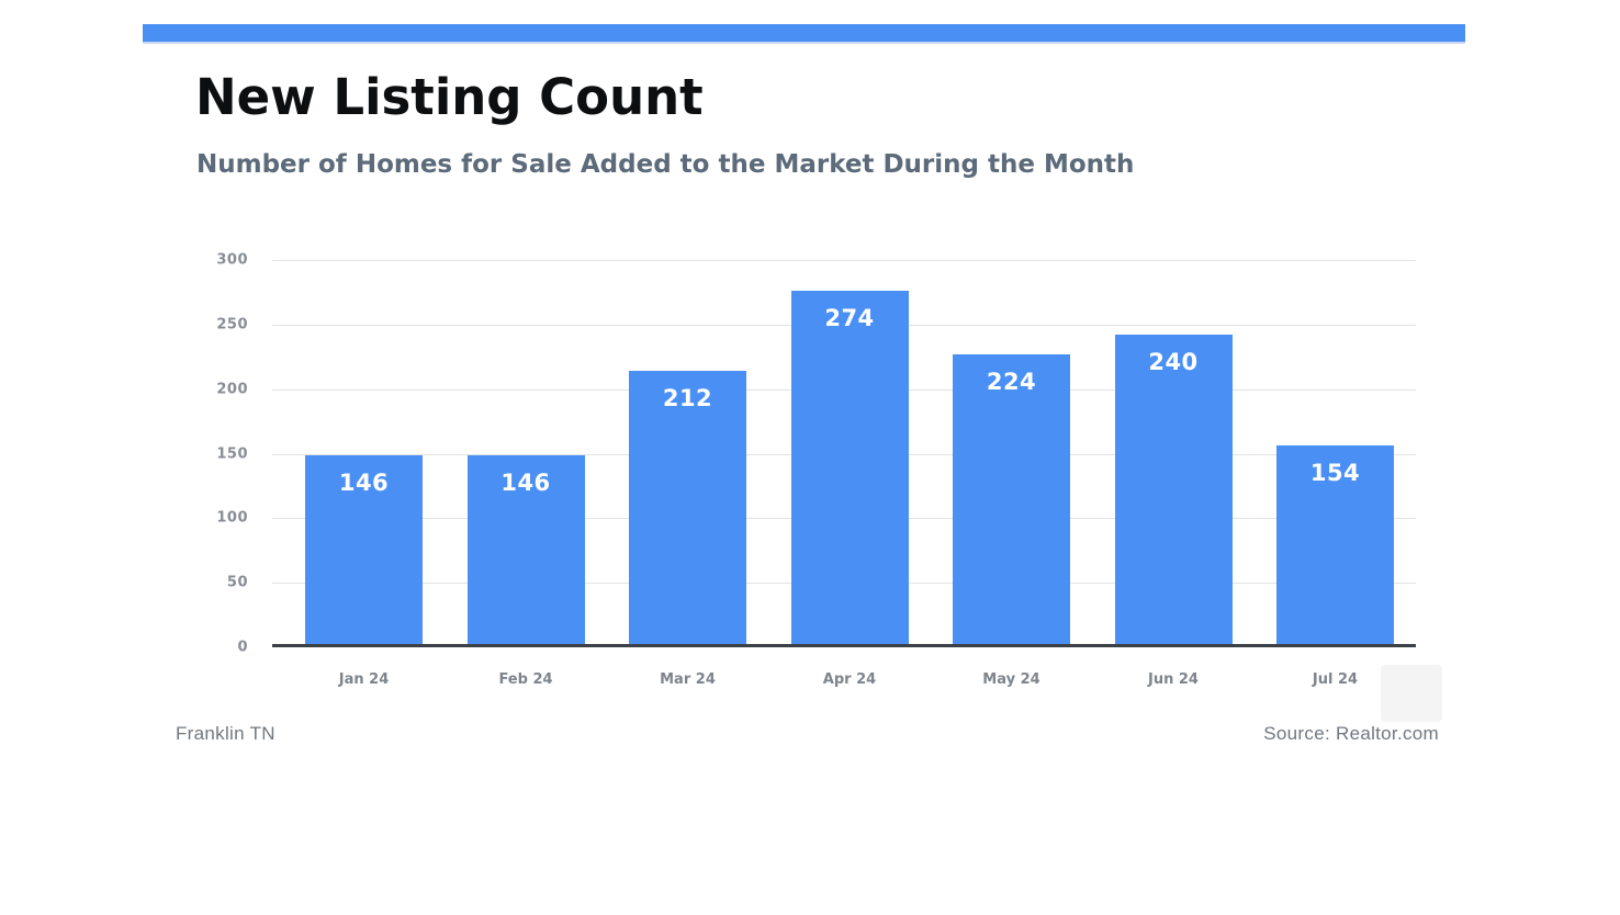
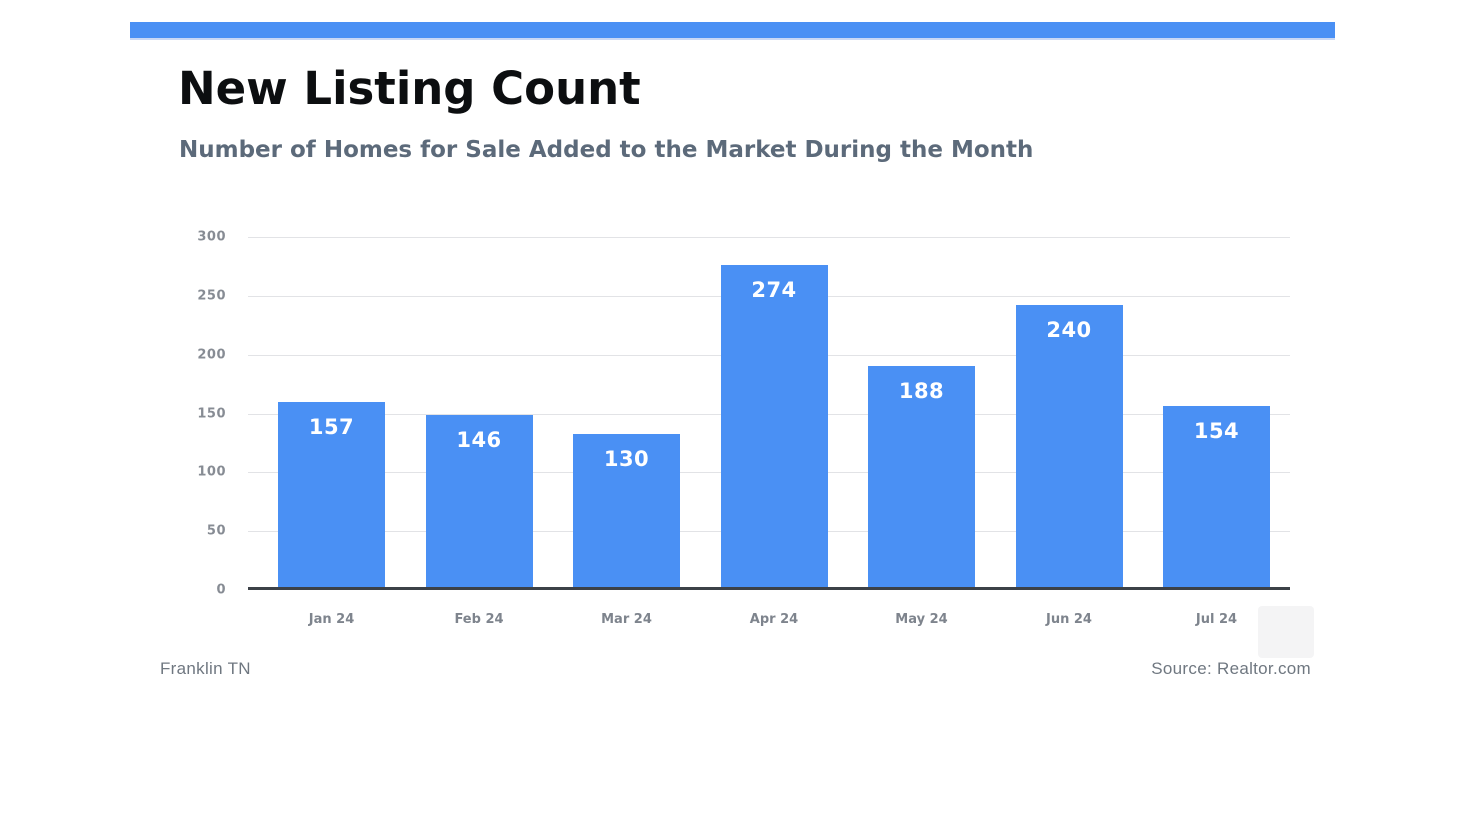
Jan 24: 146 -> 157
Mar 24: 212 -> 130
May 24: 224 -> 188
